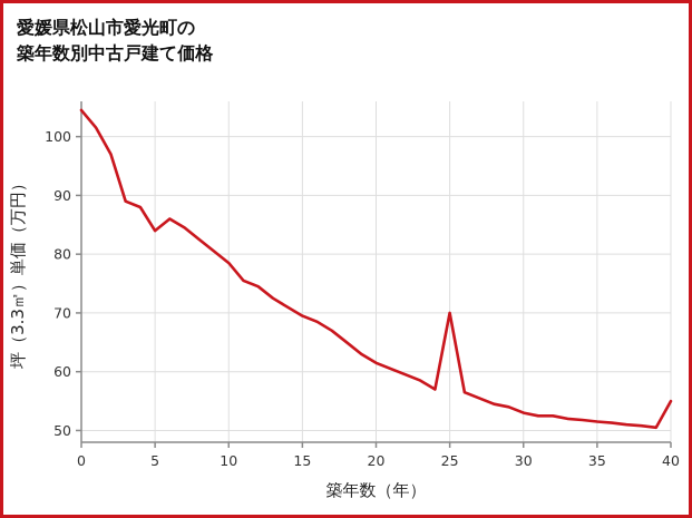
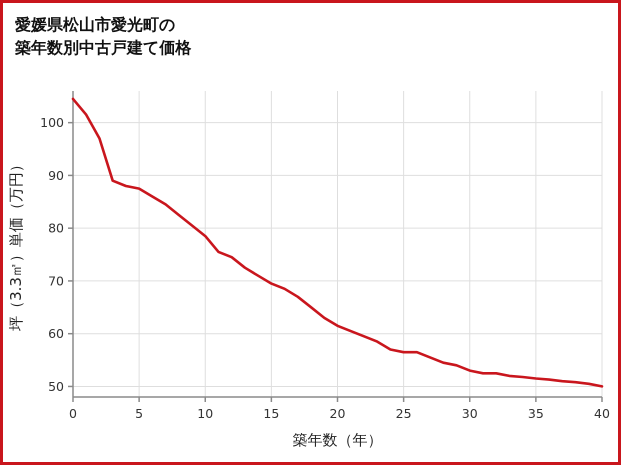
5: 84 -> 88
25: 70 -> 56
40: 55 -> 50
